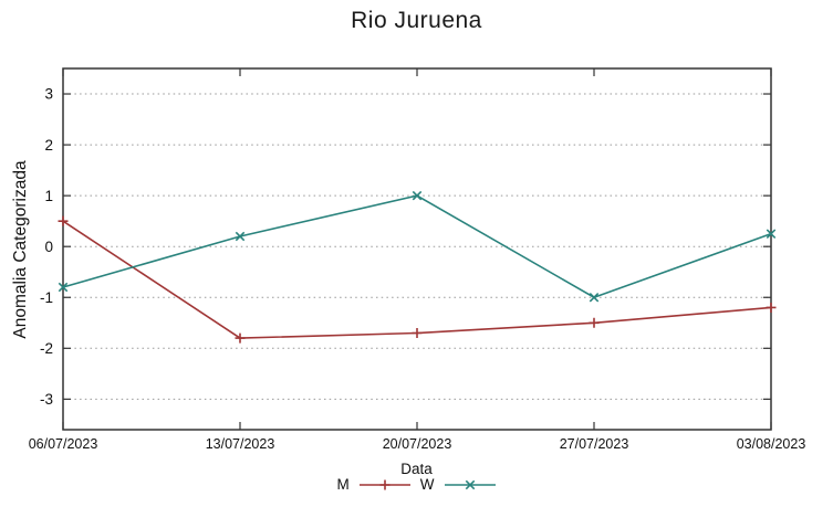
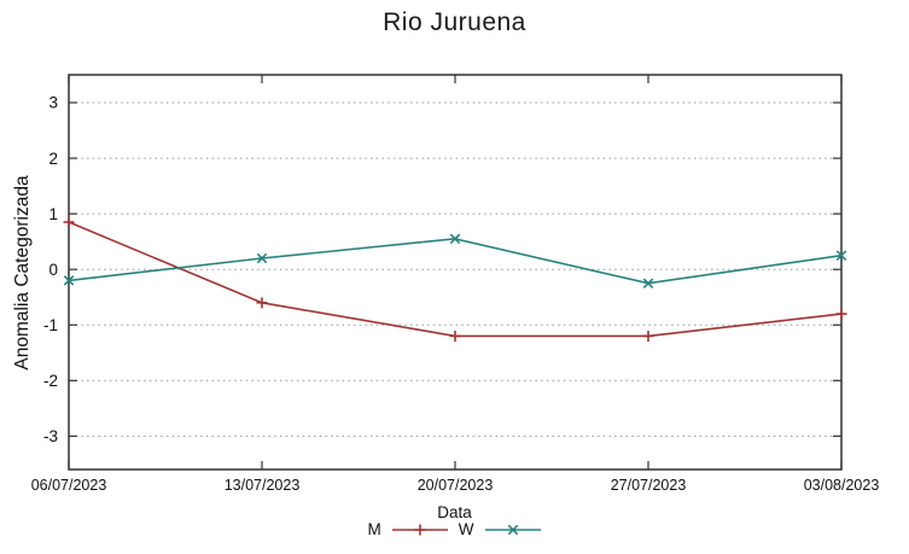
M/06/07/2023: 0.5 -> 0.8
W/06/07/2023: -0.8 -> -0.2
M/13/07/2023: -1.8 -> -0.6
M/20/07/2023: -1.7 -> -1.2
W/20/07/2023: 1.0 -> 0.6
M/27/07/2023: -1.5 -> -1.2
W/27/07/2023: -1.0 -> -0.2
M/03/08/2023: -1.2 -> -0.8
